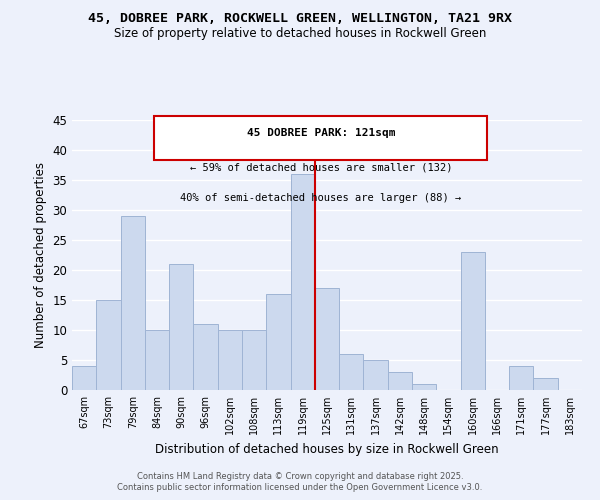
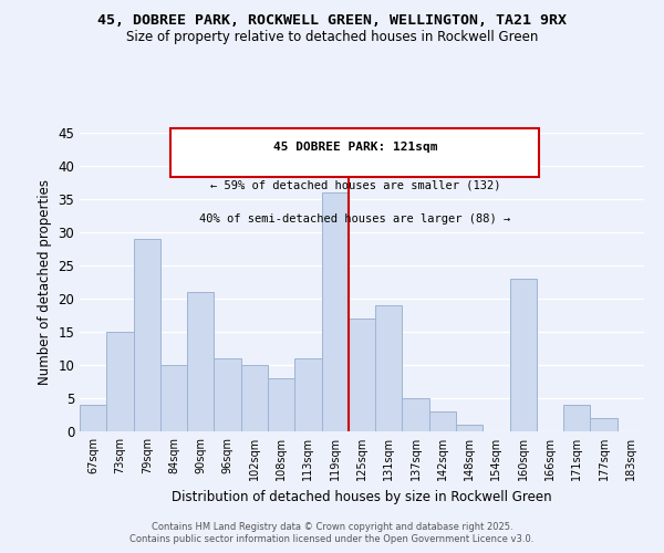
108sqm: 10 -> 8
113sqm: 16 -> 11
131sqm: 6 -> 19
